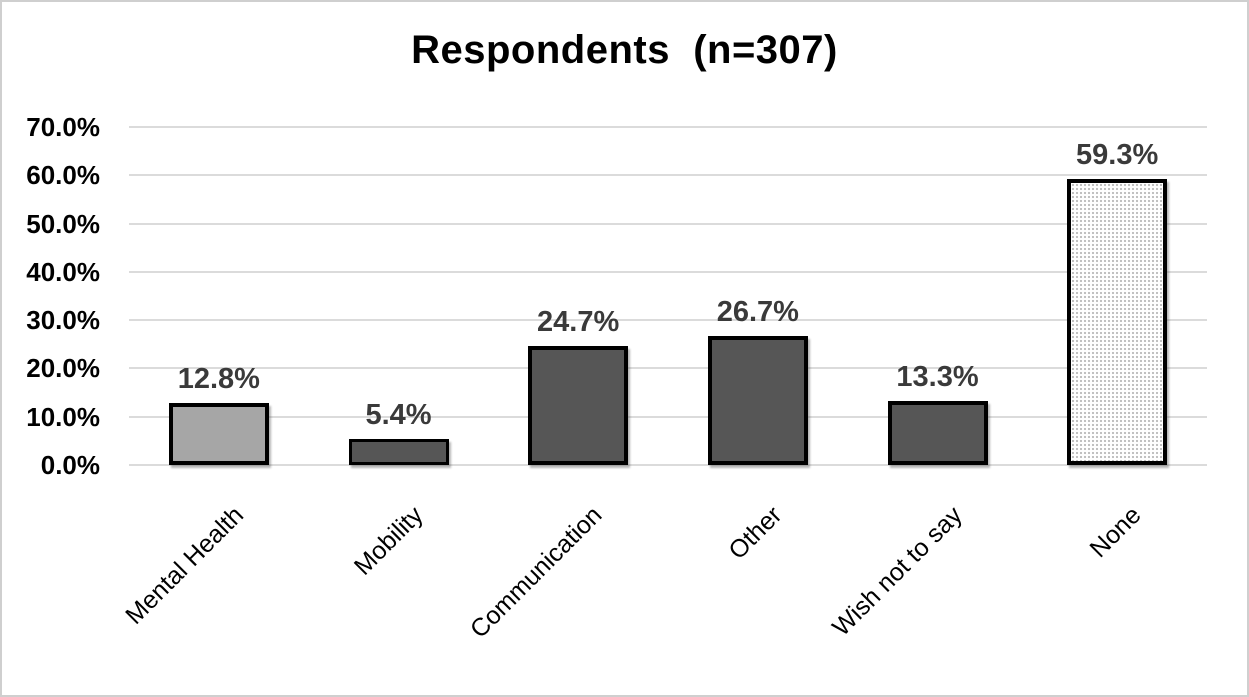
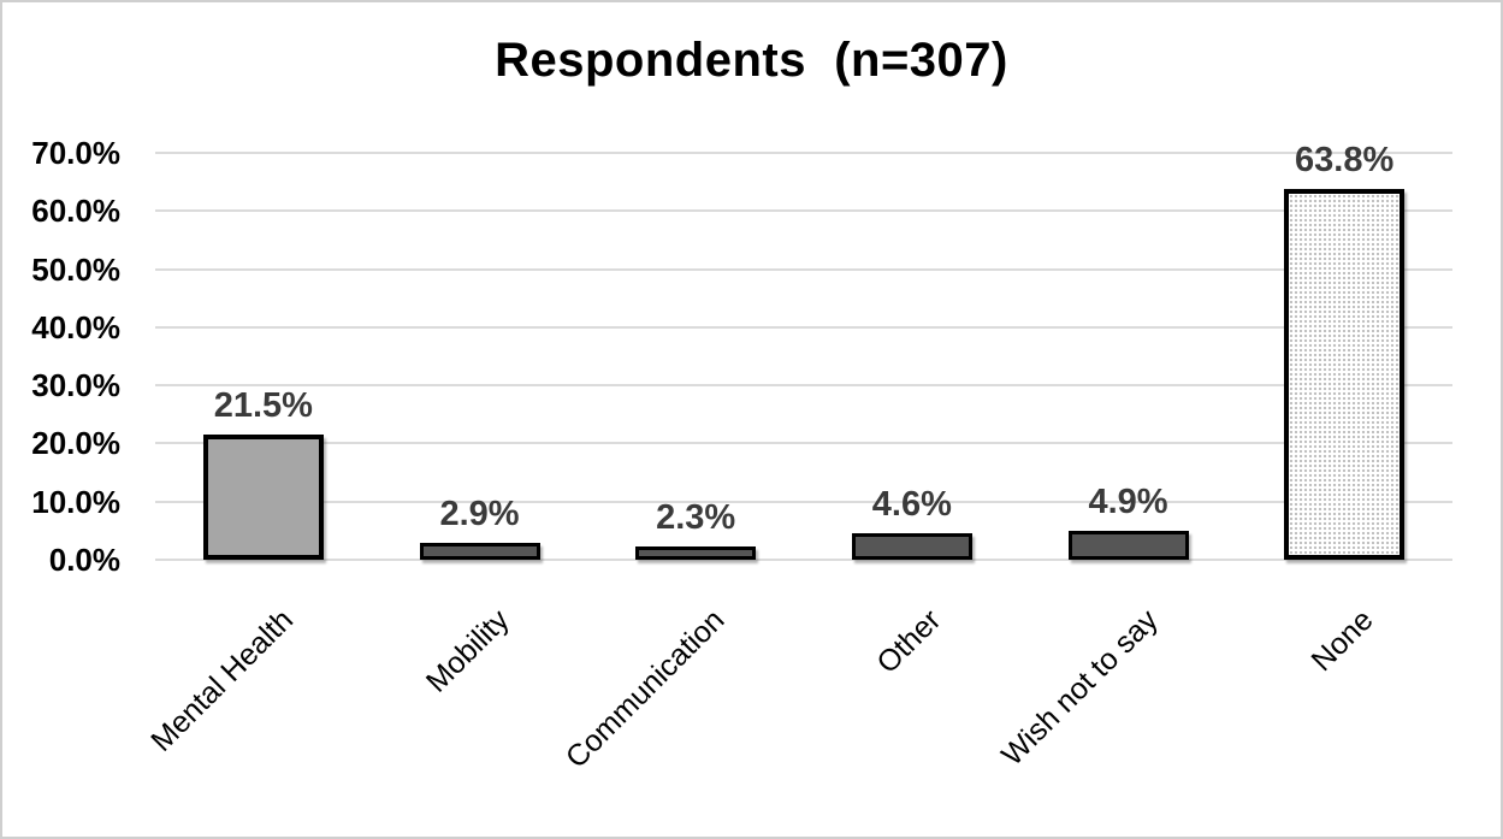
Mental Health: 12.8% -> 21.5%
Mobility: 5.4% -> 2.9%
Communication: 24.7% -> 2.3%
Other: 26.7% -> 4.6%
Wish not to say: 13.3% -> 4.9%
None: 59.3% -> 63.8%
